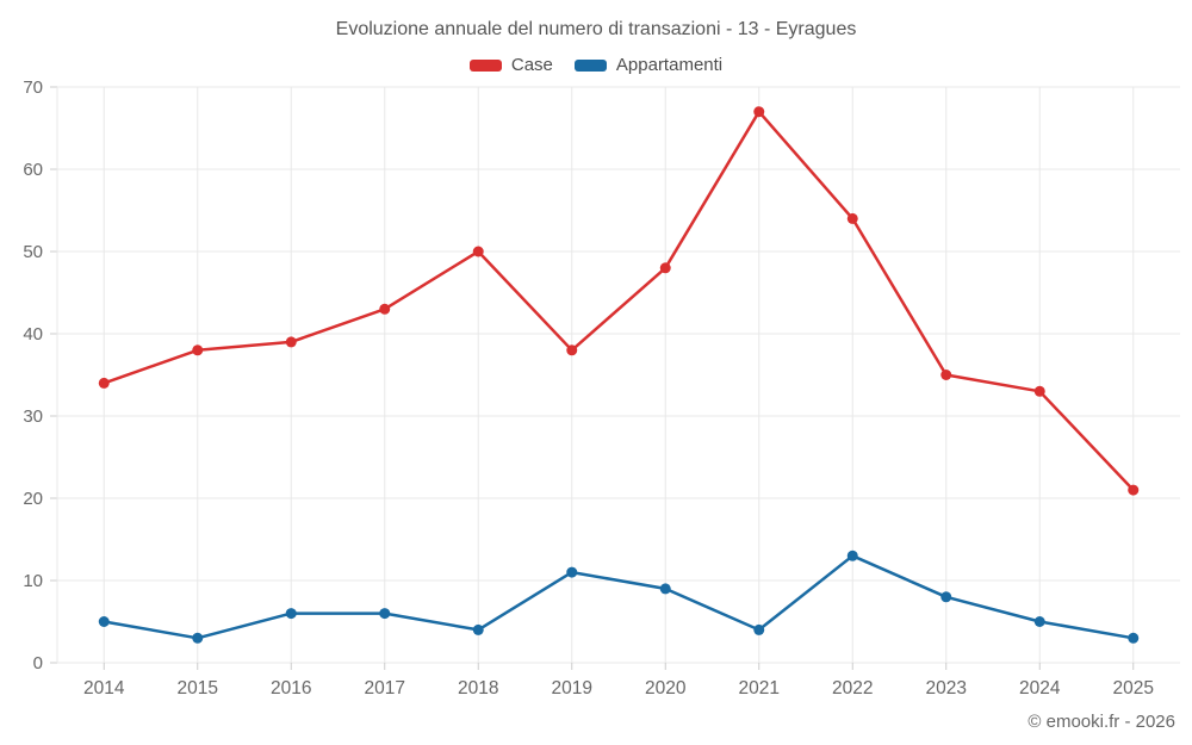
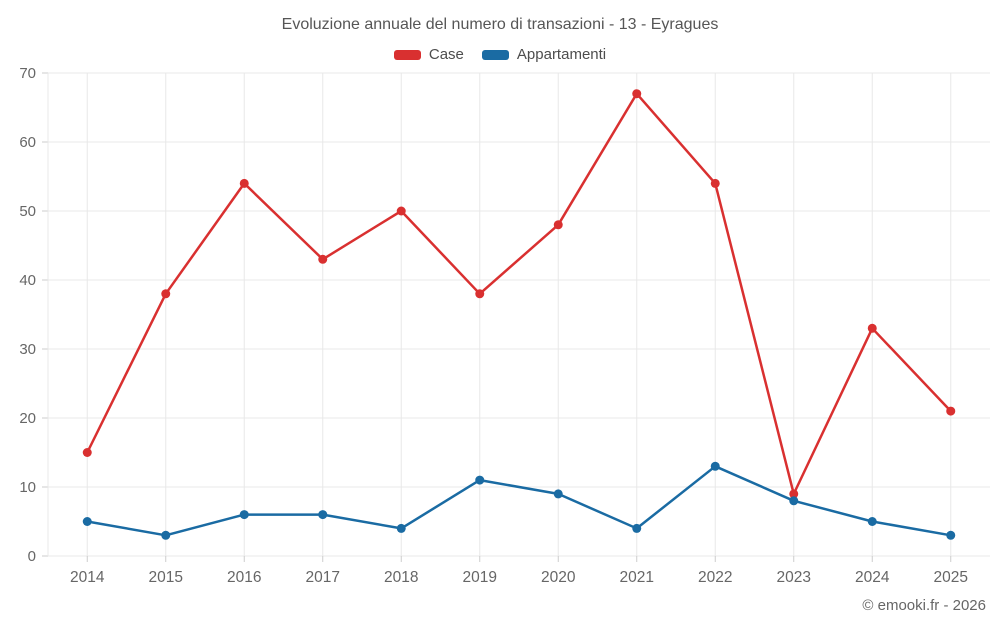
Case/2014: 34 -> 15
Case/2016: 39 -> 54
Case/2023: 35 -> 9
